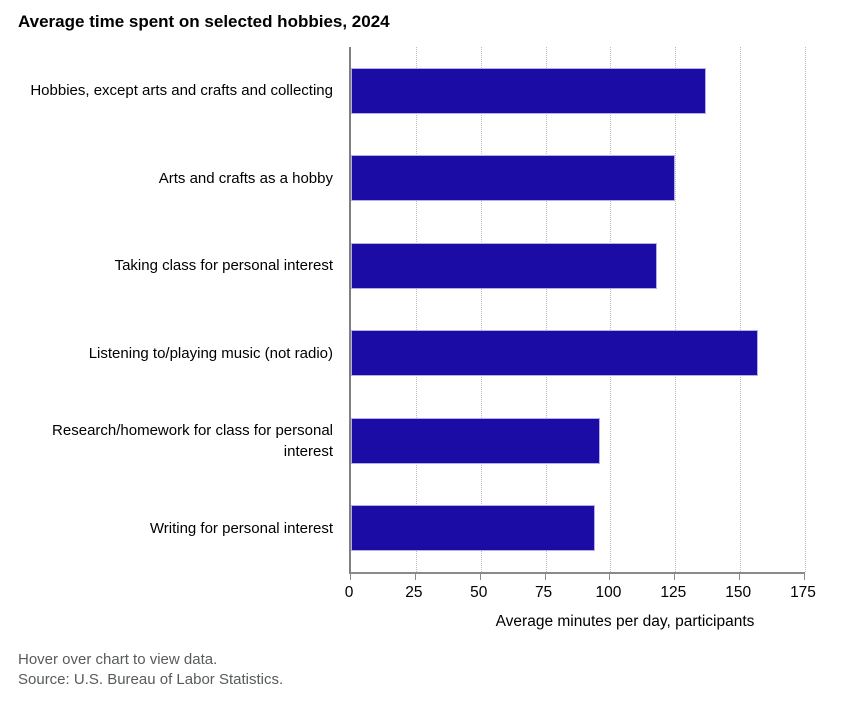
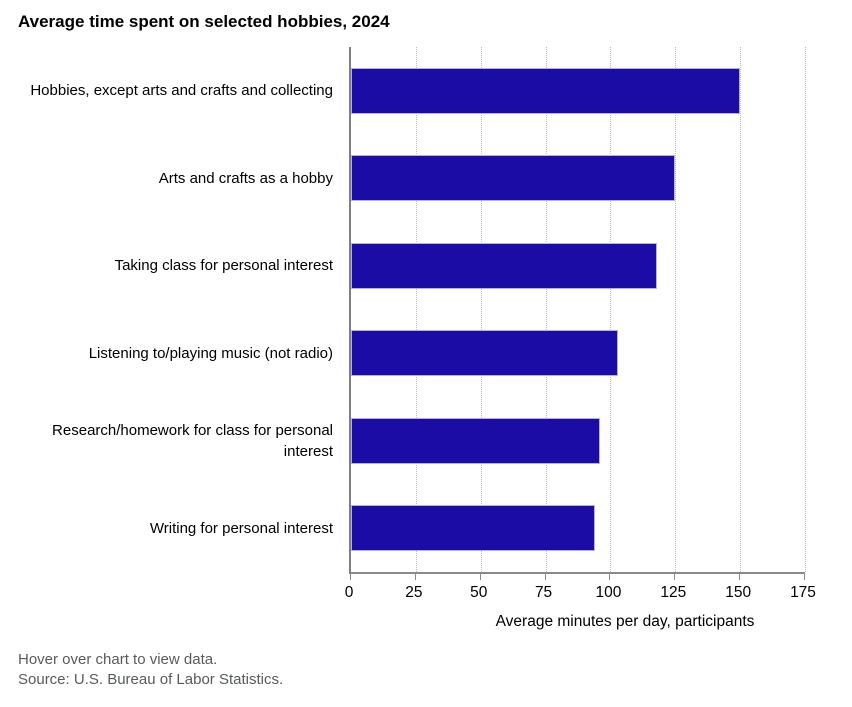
Hobbies, except arts and crafts and collecting: 137 -> 150
Listening to/playing music (not radio): 157 -> 103
